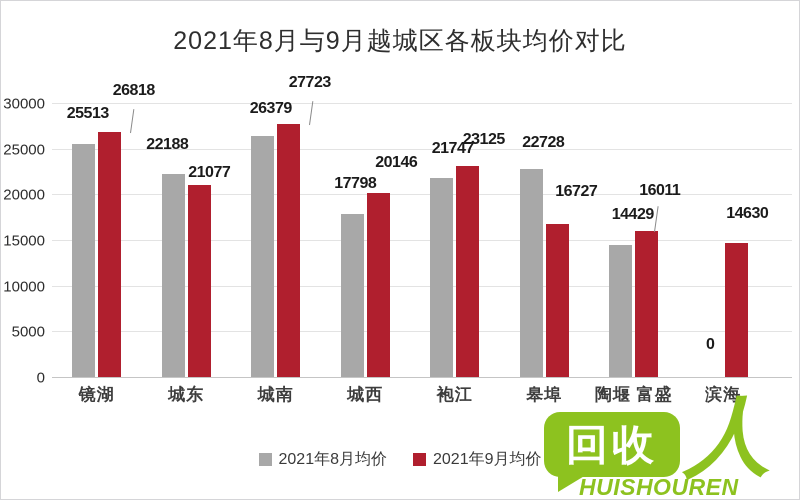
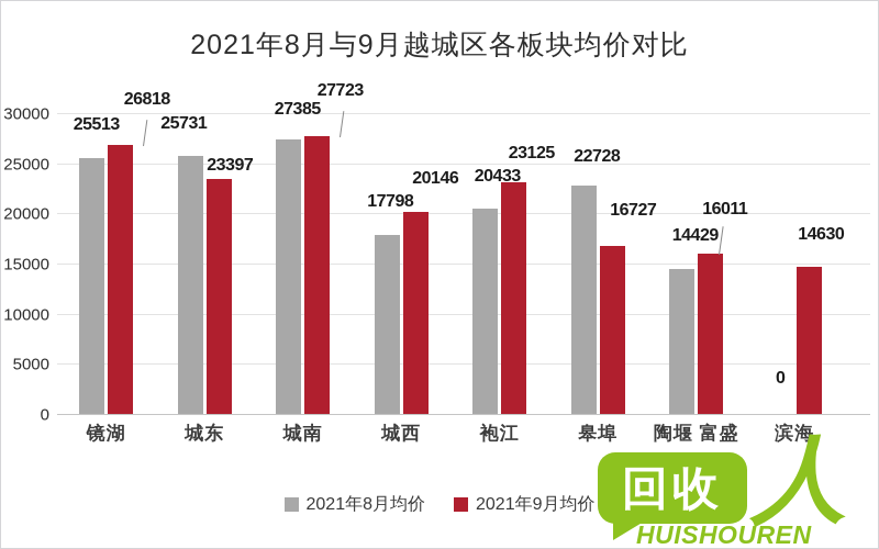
2021年8月均价/城东: 22188 -> 25731
2021年9月均价/城东: 21077 -> 23397
2021年8月均价/城南: 26379 -> 27385
2021年8月均价/袍江: 21747 -> 20433
